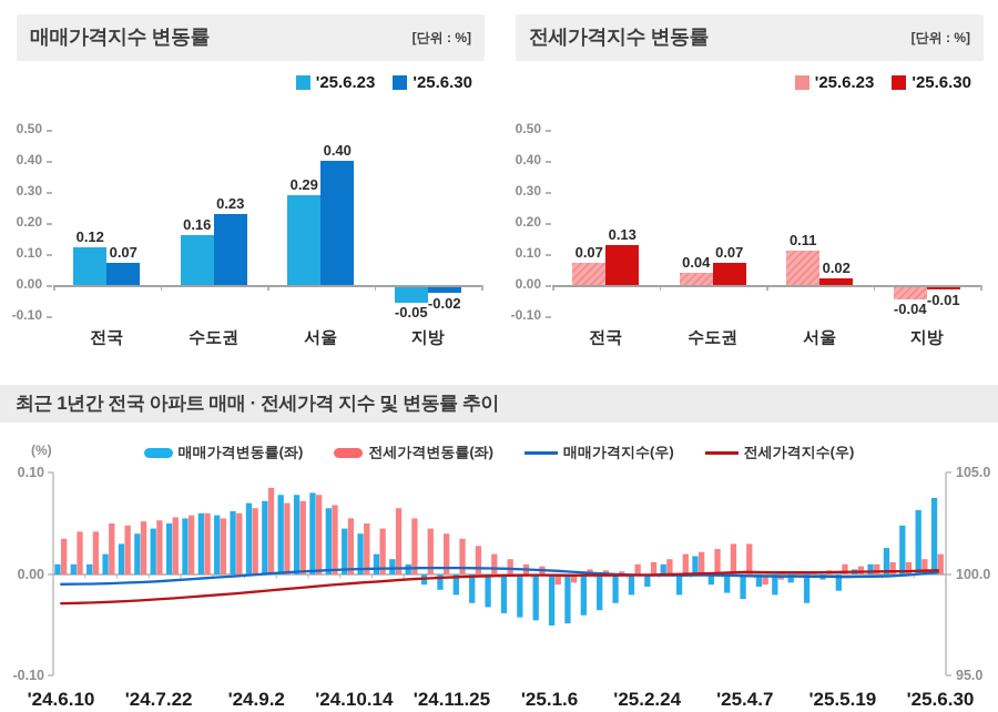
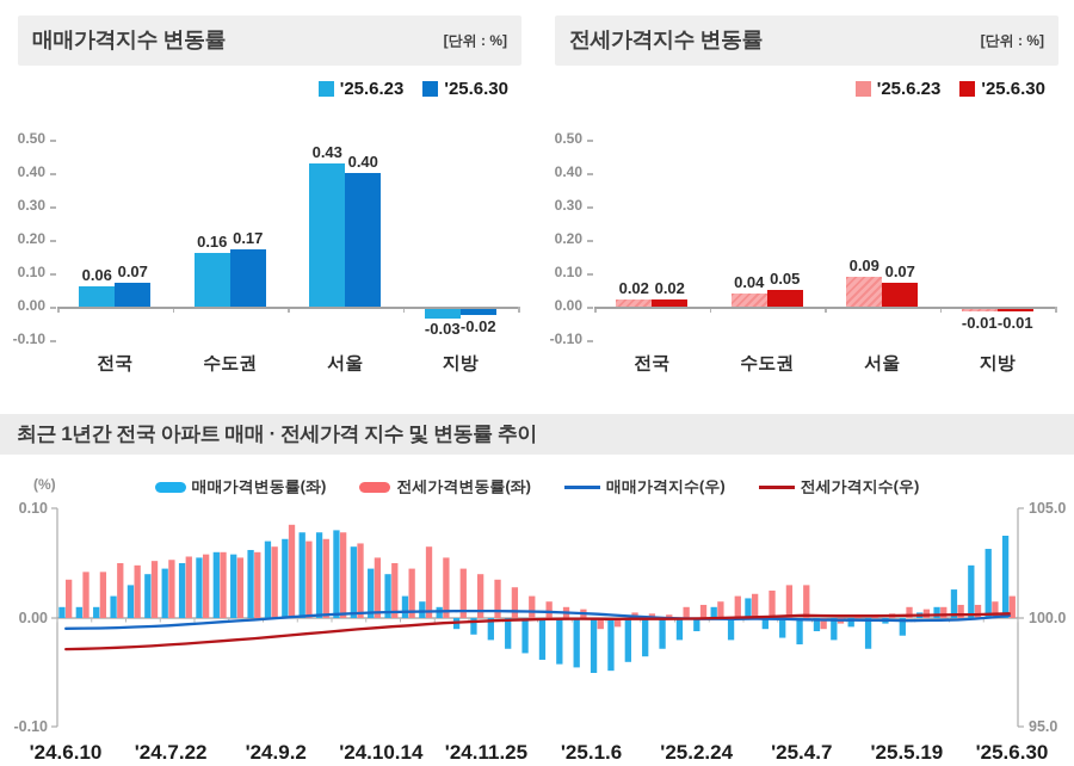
매매가격지수 변동률/'25.6.23/전국: 0.12 -> 0.06
매매가격지수 변동률/'25.6.30/수도권: 0.23 -> 0.17
매매가격지수 변동률/'25.6.23/서울: 0.29 -> 0.43
매매가격지수 변동률/'25.6.23/지방: -0.05 -> -0.03
전세가격지수 변동률/'25.6.23/전국: 0.07 -> 0.02
전세가격지수 변동률/'25.6.30/전국: 0.13 -> 0.02
전세가격지수 변동률/'25.6.30/수도권: 0.07 -> 0.05
전세가격지수 변동률/'25.6.23/서울: 0.11 -> 0.09
전세가격지수 변동률/'25.6.30/서울: 0.02 -> 0.07
전세가격지수 변동률/'25.6.23/지방: -0.04 -> -0.01
